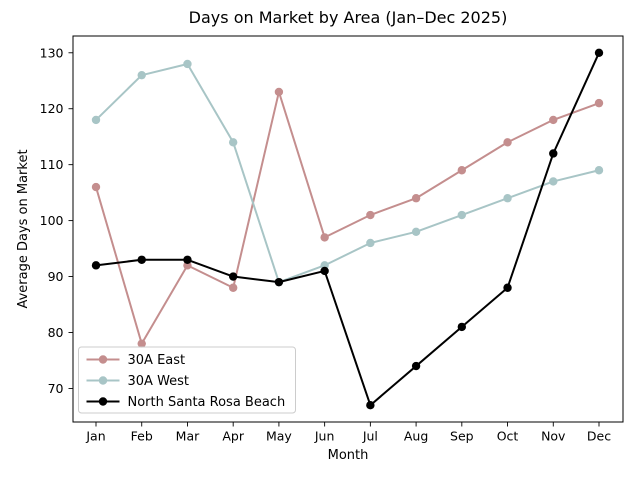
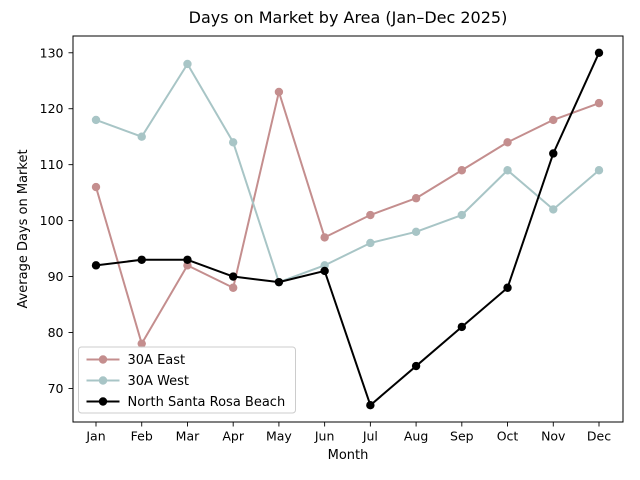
30A West/Feb: 126 -> 115
30A West/Oct: 104 -> 109
30A West/Nov: 107 -> 102
